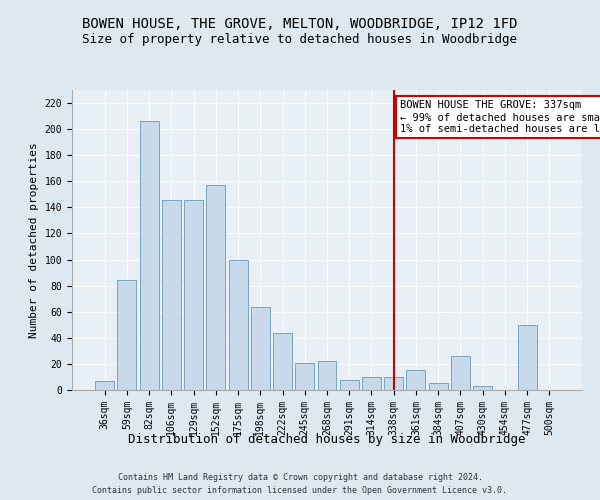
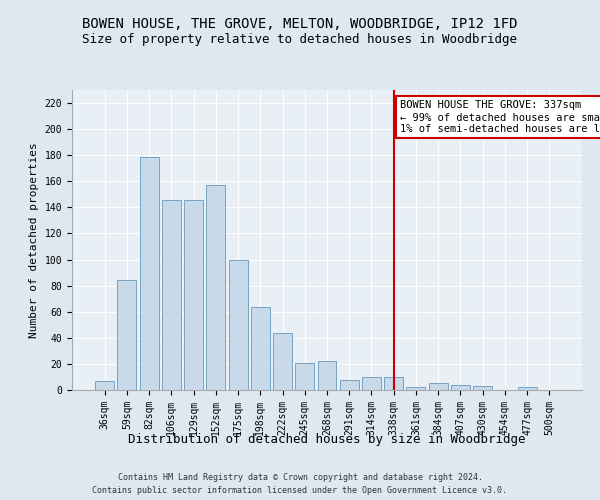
82sqm: 206 -> 179
361sqm: 15 -> 2
407sqm: 26 -> 4
477sqm: 50 -> 2
